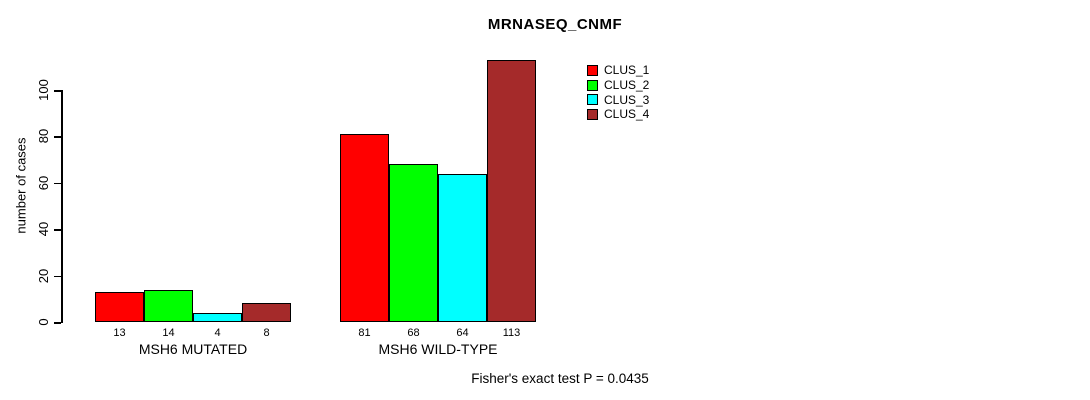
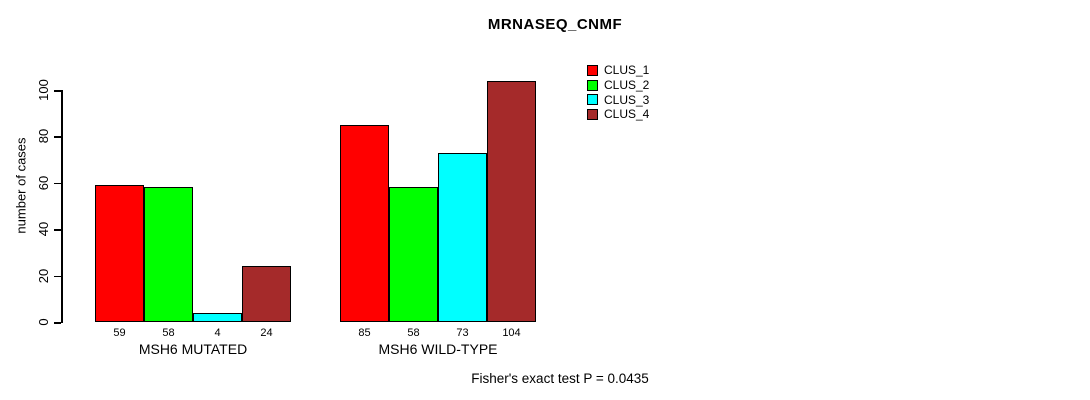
CLUS_1/MSH6 MUTATED: 13 -> 59
CLUS_2/MSH6 MUTATED: 14 -> 58
CLUS_4/MSH6 MUTATED: 8 -> 24
CLUS_1/MSH6 WILD-TYPE: 81 -> 85
CLUS_2/MSH6 WILD-TYPE: 68 -> 58
CLUS_3/MSH6 WILD-TYPE: 64 -> 73
CLUS_4/MSH6 WILD-TYPE: 113 -> 104
